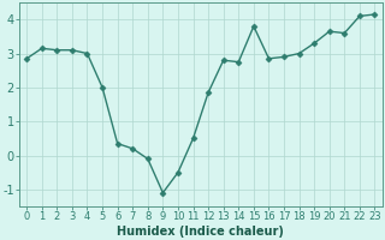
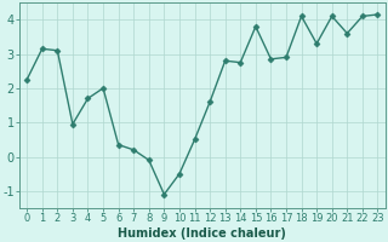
0: 2.85 -> 2.25
3: 3.10 -> 0.95
4: 3.00 -> 1.70
12: 1.85 -> 1.60
18: 3.00 -> 4.10
20: 3.65 -> 4.10
